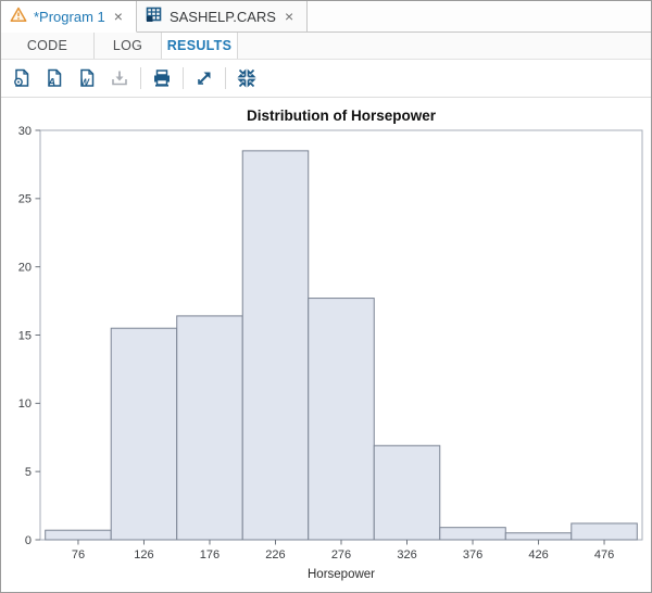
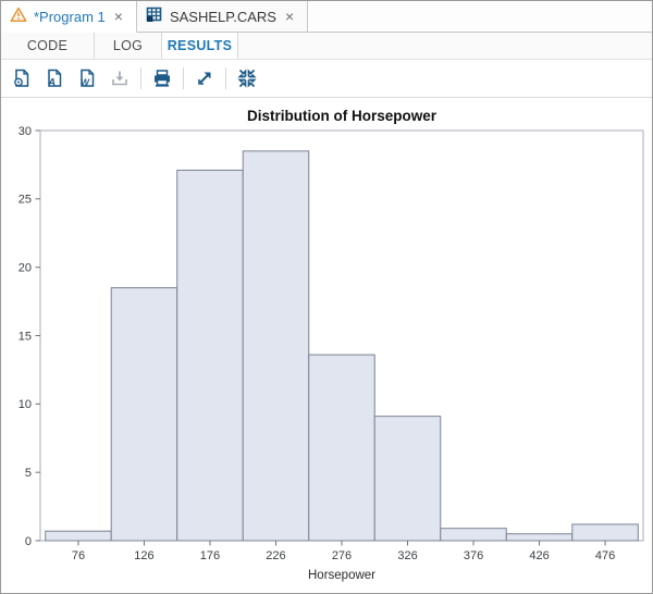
126: 15.5 -> 18.5
176: 16.4 -> 27.1
276: 17.7 -> 13.6
326: 6.9 -> 9.1
